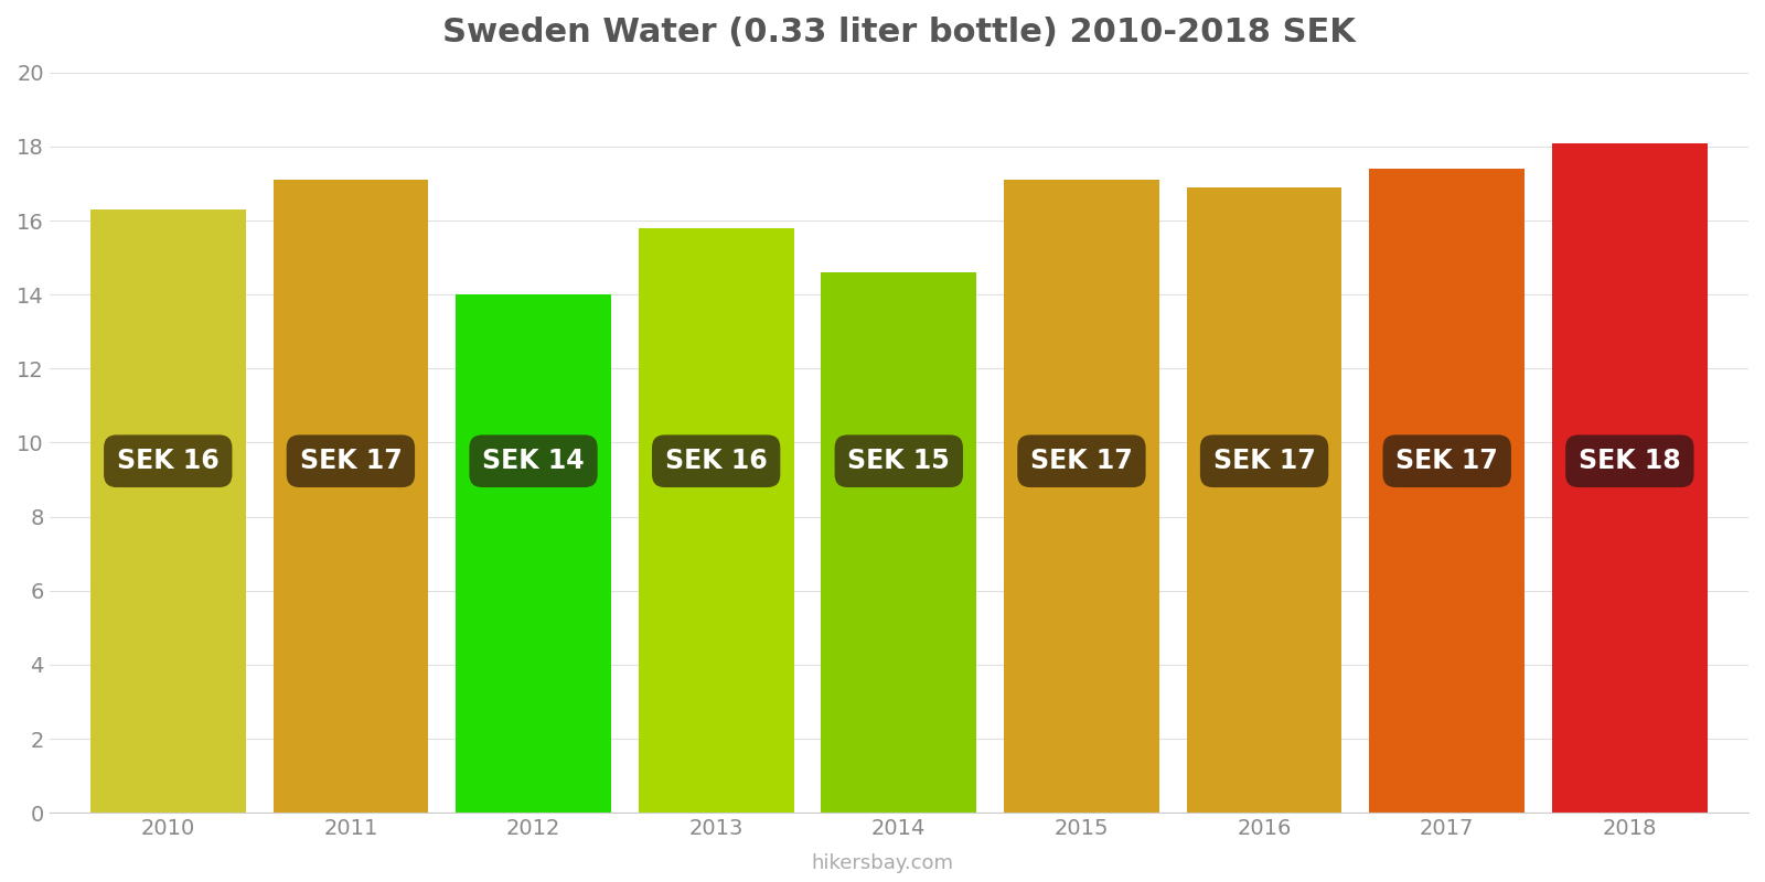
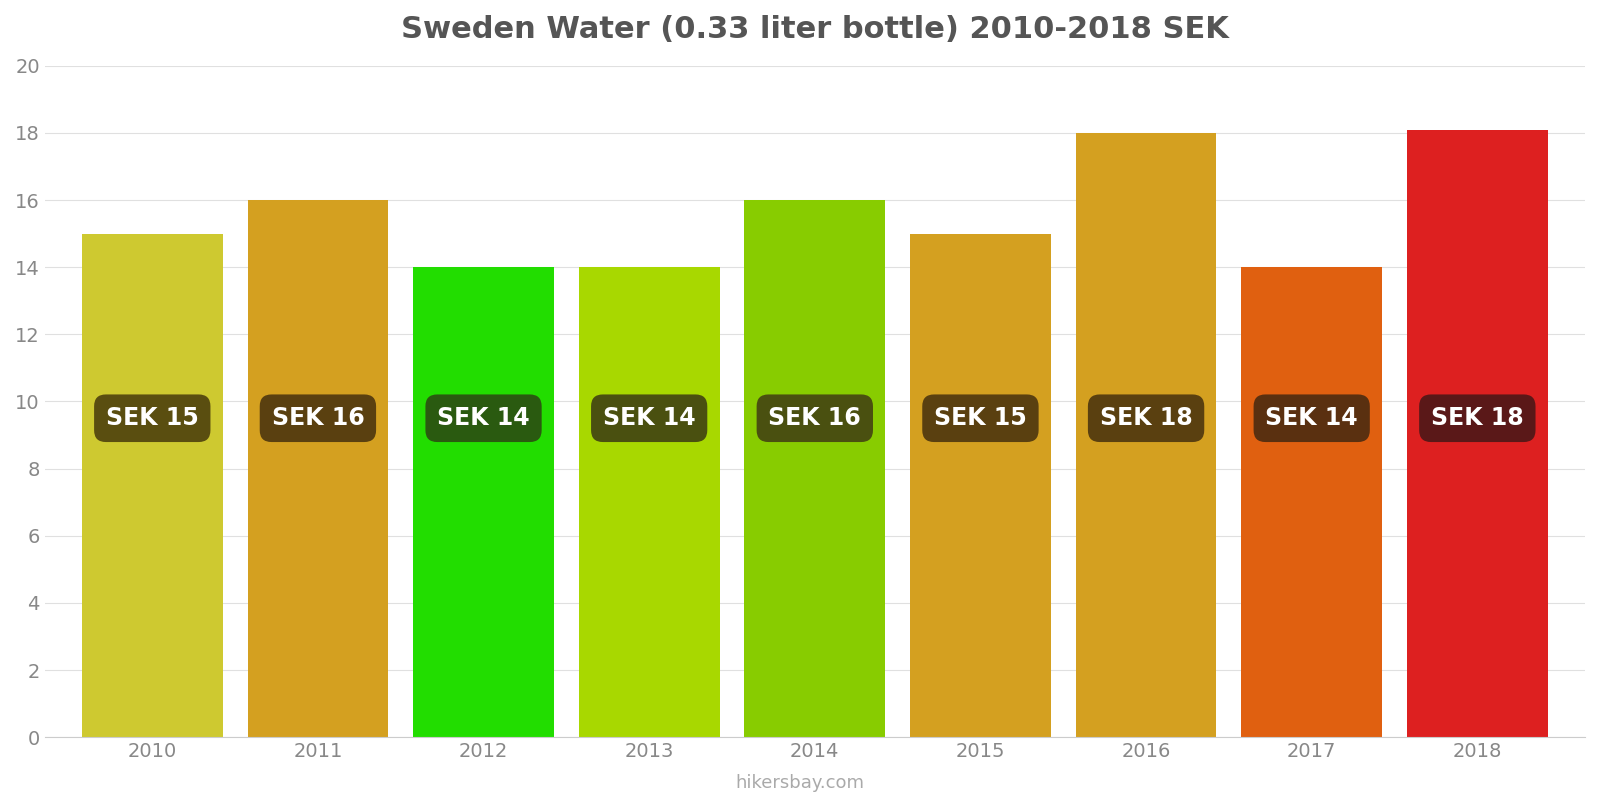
2010: 16 -> 15
2011: 17 -> 16
2013: 16 -> 14
2014: 15 -> 16
2015: 17 -> 15
2016: 17 -> 18
2017: 17 -> 14
